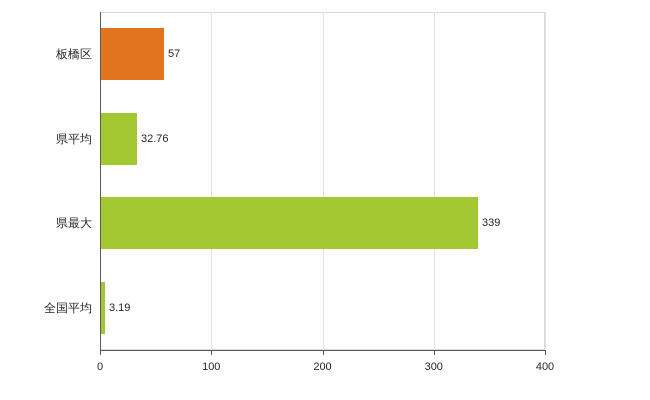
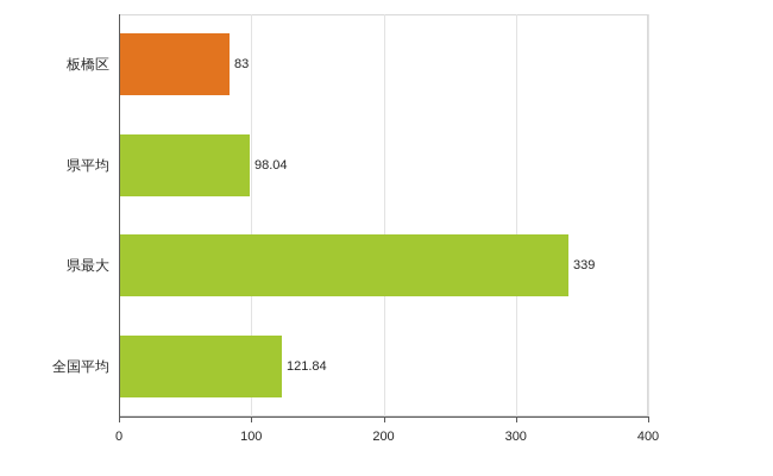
板橋区: 57 -> 83
県平均: 32.76 -> 98.04
全国平均: 3.19 -> 121.84
